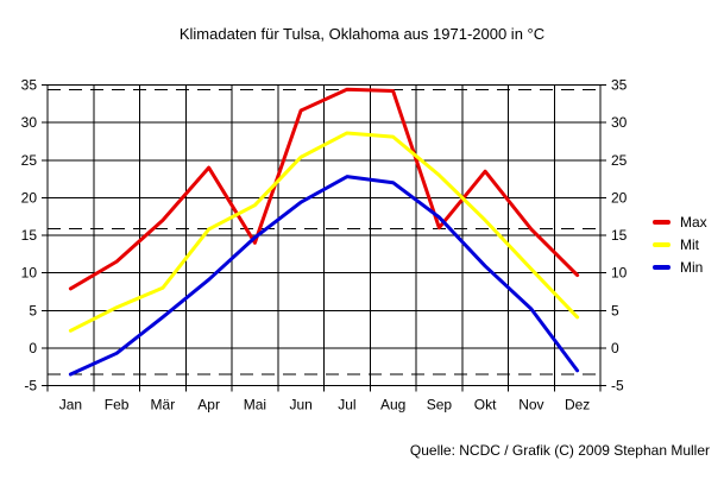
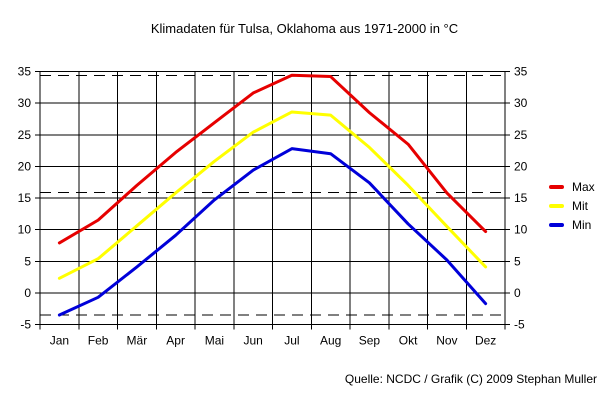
Mit/Mär: 8 -> 11
Max/Apr: 24 -> 22
Max/Mai: 14 -> 27
Mit/Mai: 19 -> 21
Max/Sep: 16 -> 28
Min/Dez: -3 -> -2
